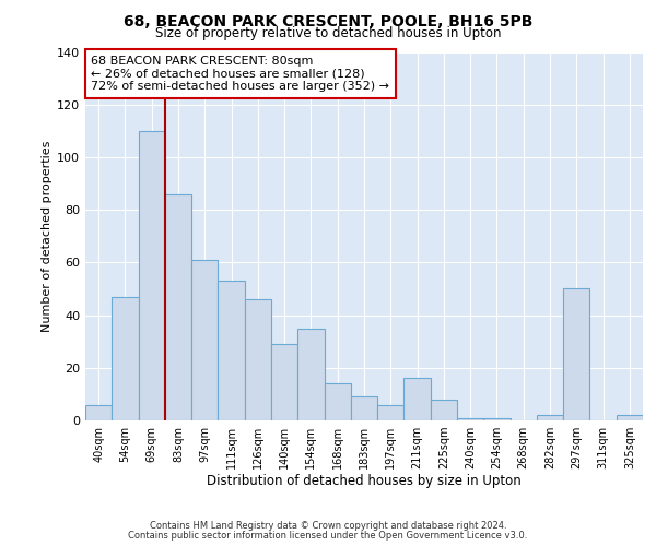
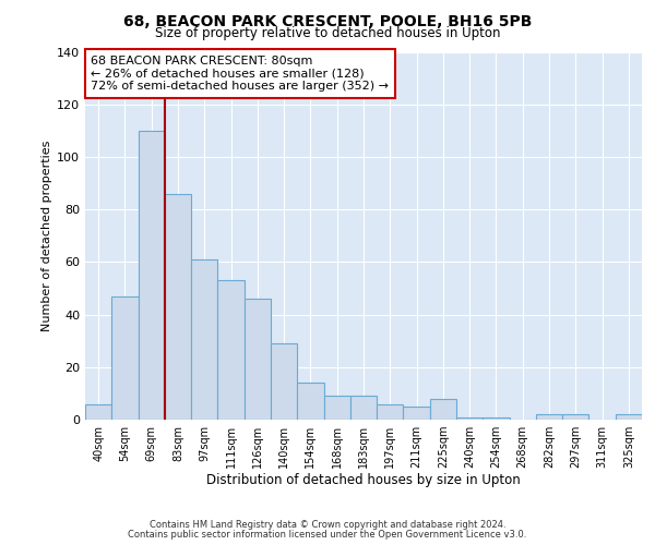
154sqm: 35 -> 14
168sqm: 14 -> 9
211sqm: 16 -> 5
297sqm: 50 -> 2
